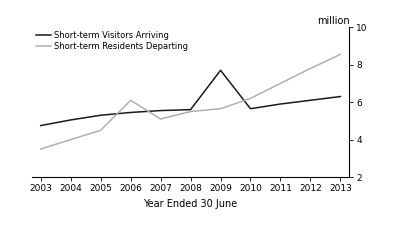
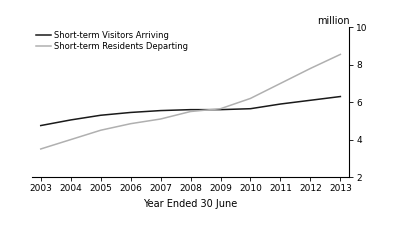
Short-term Residents Departing/2006: 6.1 -> 4.8
Short-term Visitors Arriving/2009: 7.7 -> 5.6
